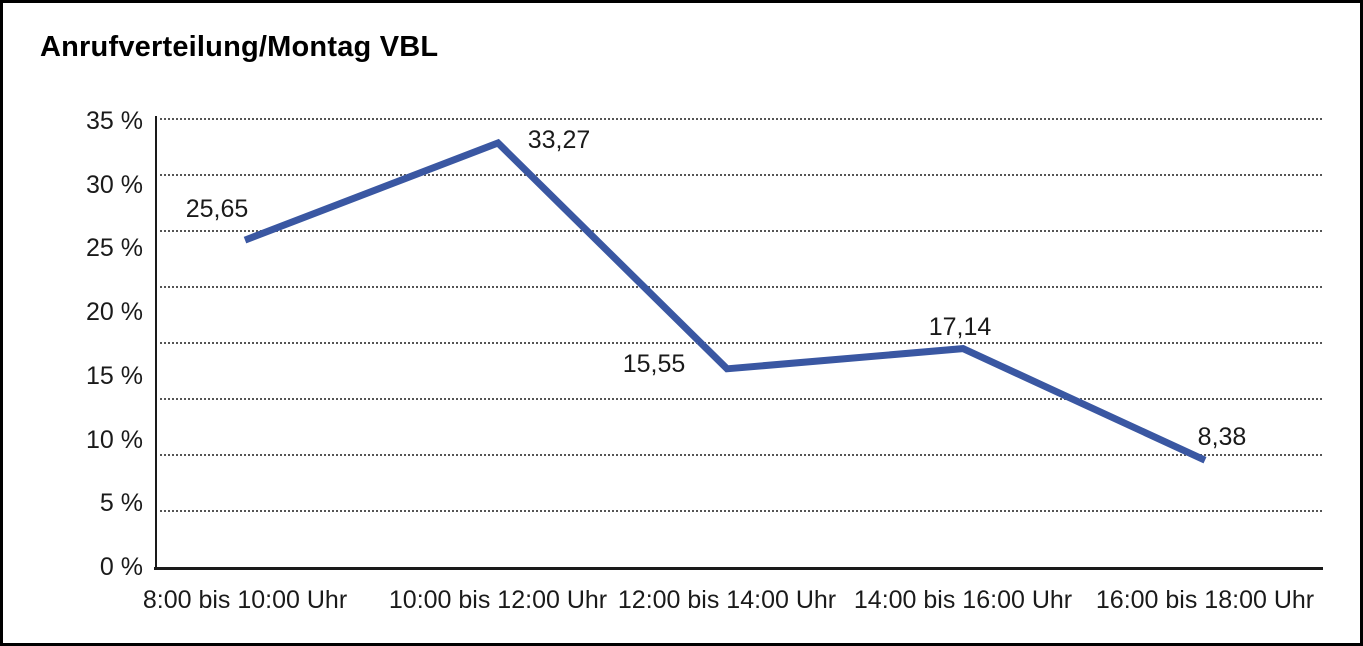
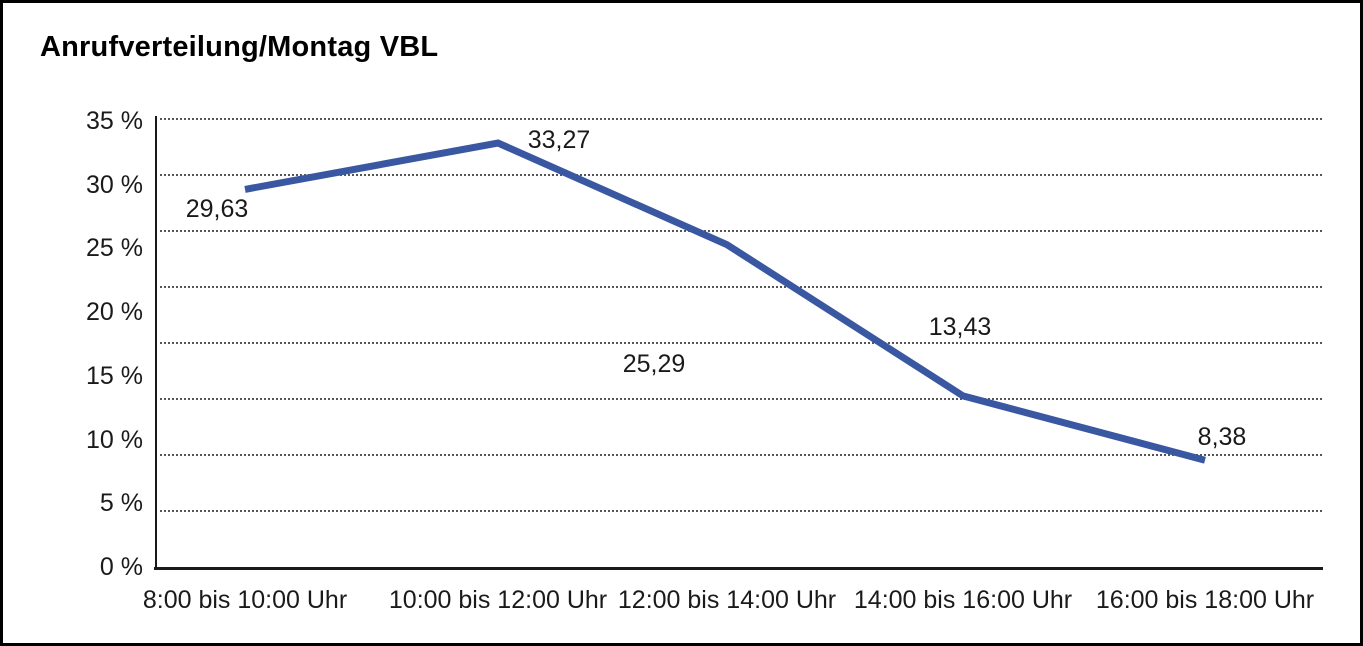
8:00 bis 10:00 Uhr: 25,65 -> 29,63
12:00 bis 14:00 Uhr: 15,55 -> 25,29
14:00 bis 16:00 Uhr: 17,14 -> 13,43
